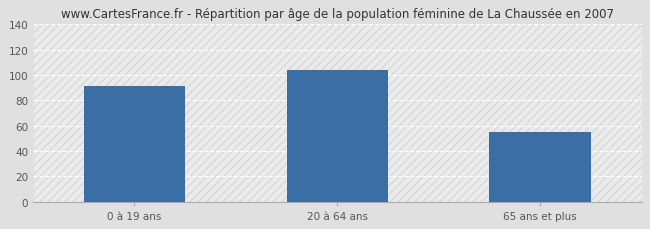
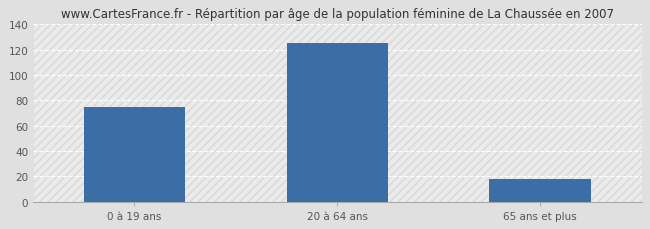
0 à 19 ans: 91 -> 75
20 à 64 ans: 104 -> 125
65 ans et plus: 55 -> 18
